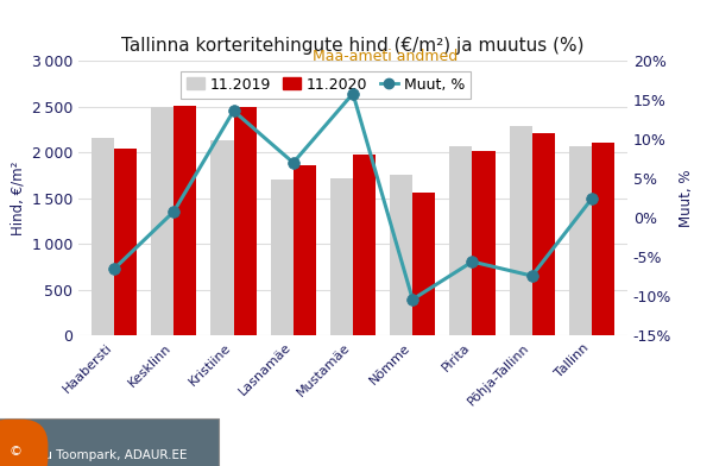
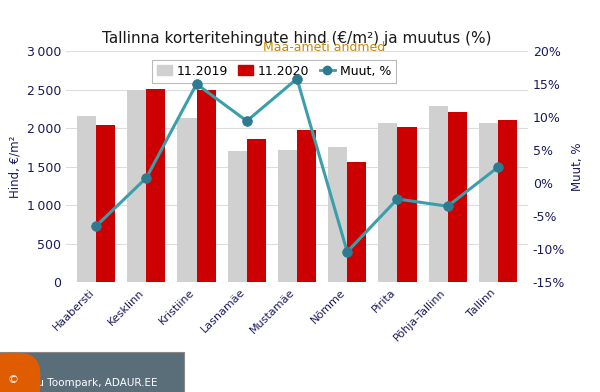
Muut, %/Kristiine: 13.6% -> 15.0%
Muut, %/Lasnamäe: 7.0% -> 9.4%
Muut, %/Pirita: -5.6% -> -2.4%
Muut, %/Põhja-Tallinn: -7.4% -> -3.5%
